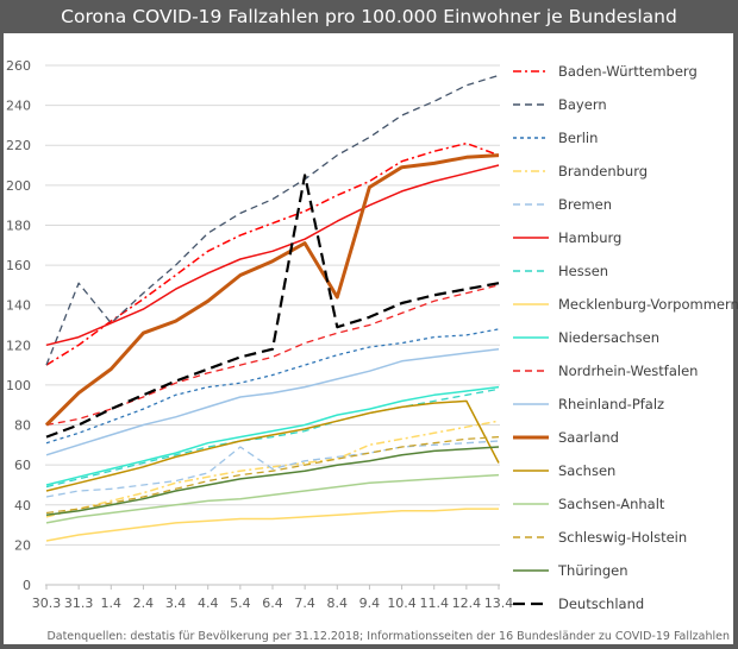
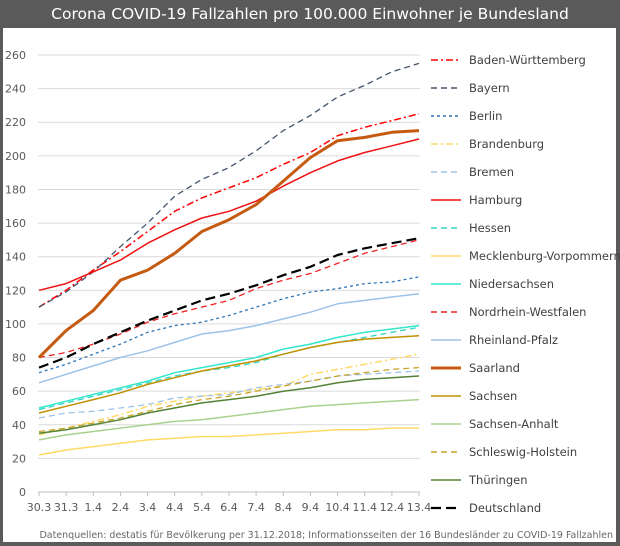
Bayern/31.3: 151 -> 119
Bremen/5.4: 69 -> 57
Deutschland/7.4: 205 -> 123
Saarland/8.4: 144 -> 185
Baden-Württemberg/13.4: 215 -> 225
Sachsen/13.4: 61 -> 93
